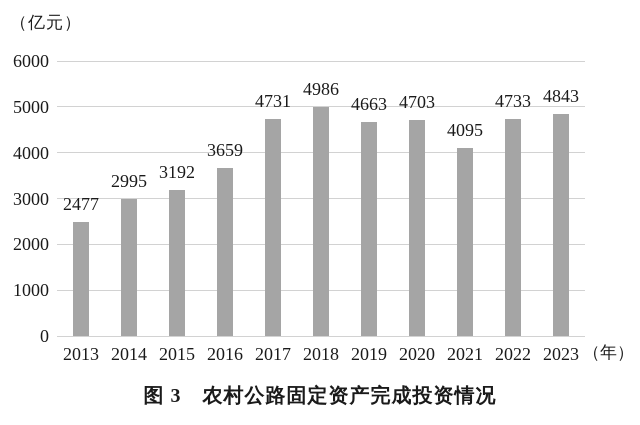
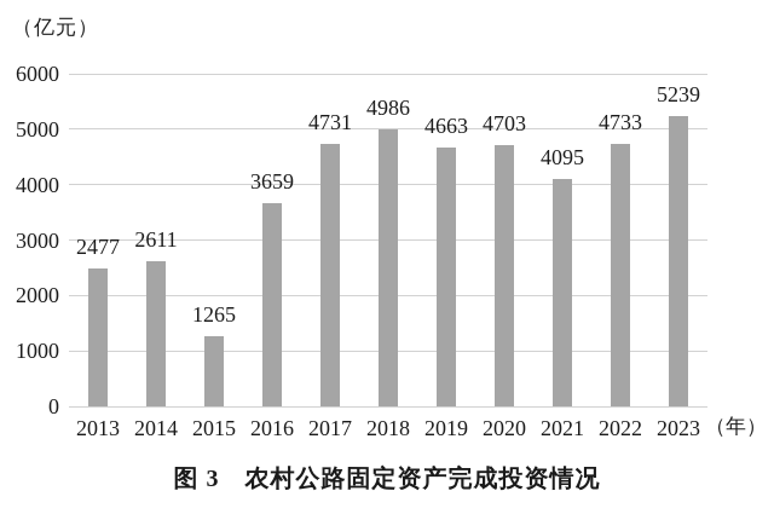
2014: 2995 -> 2611
2015: 3192 -> 1265
2023: 4843 -> 5239
